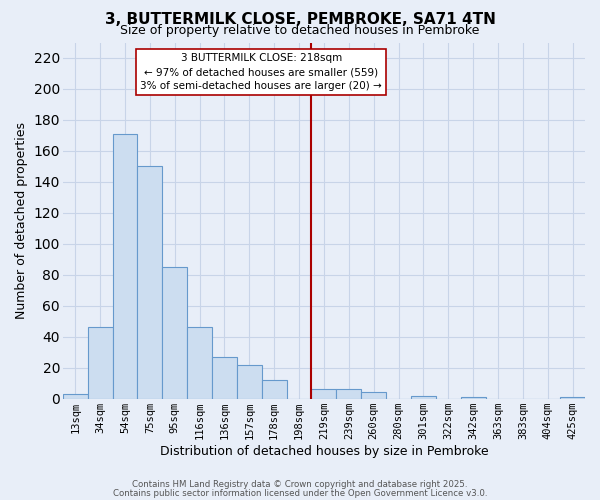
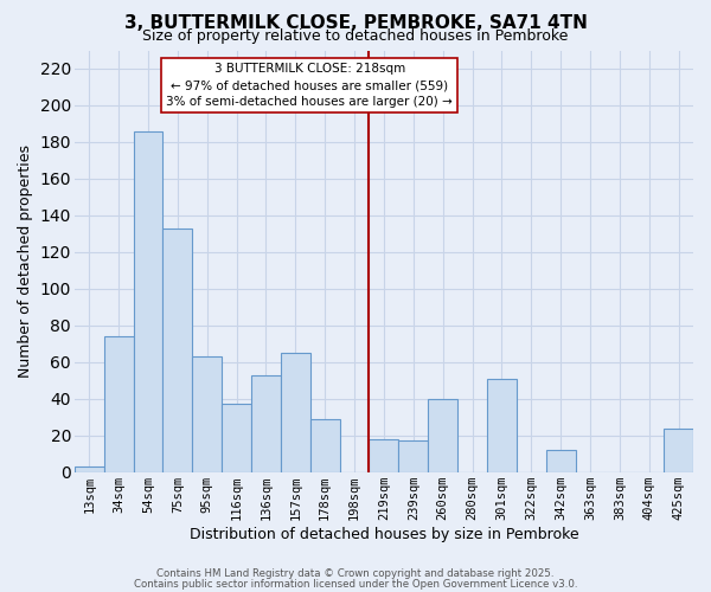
34sqm: 46 -> 74
54sqm: 171 -> 186
75sqm: 150 -> 133
95sqm: 85 -> 63
116sqm: 46 -> 37
136sqm: 27 -> 53
157sqm: 22 -> 65
178sqm: 12 -> 29
219sqm: 6 -> 18
239sqm: 6 -> 17
260sqm: 4 -> 40
301sqm: 2 -> 51
342sqm: 1 -> 12
425sqm: 1 -> 24
